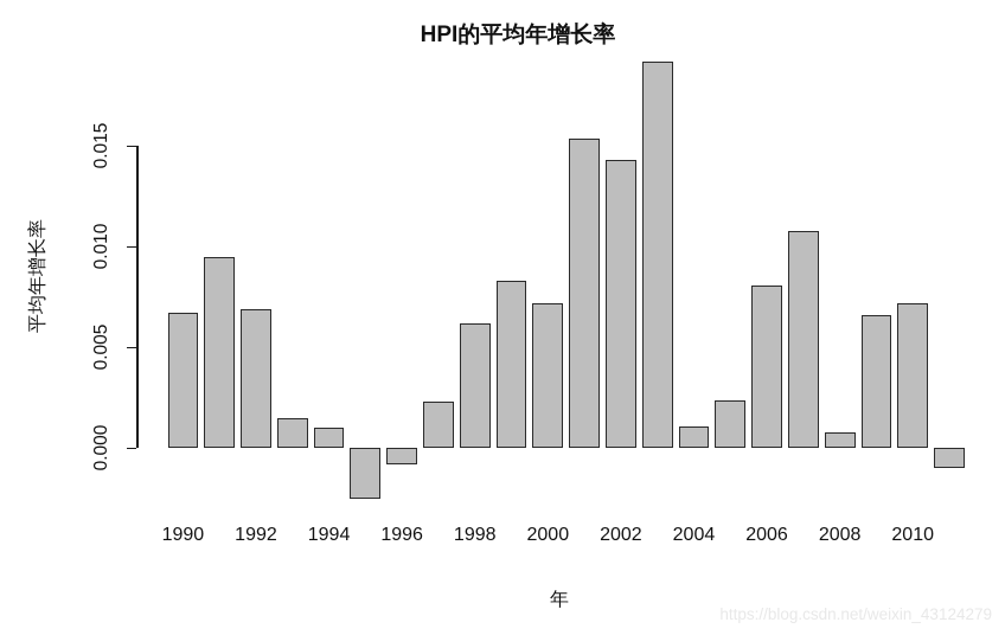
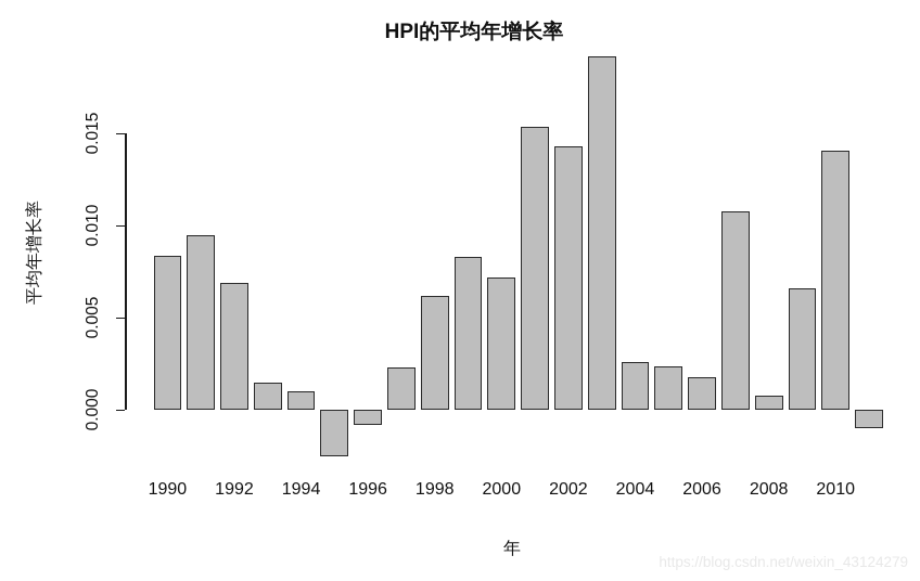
1990: 0.0067 -> 0.0084
2004: 0.0011 -> 0.0026
2006: 0.0081 -> 0.0018
2010: 0.0072 -> 0.0141
